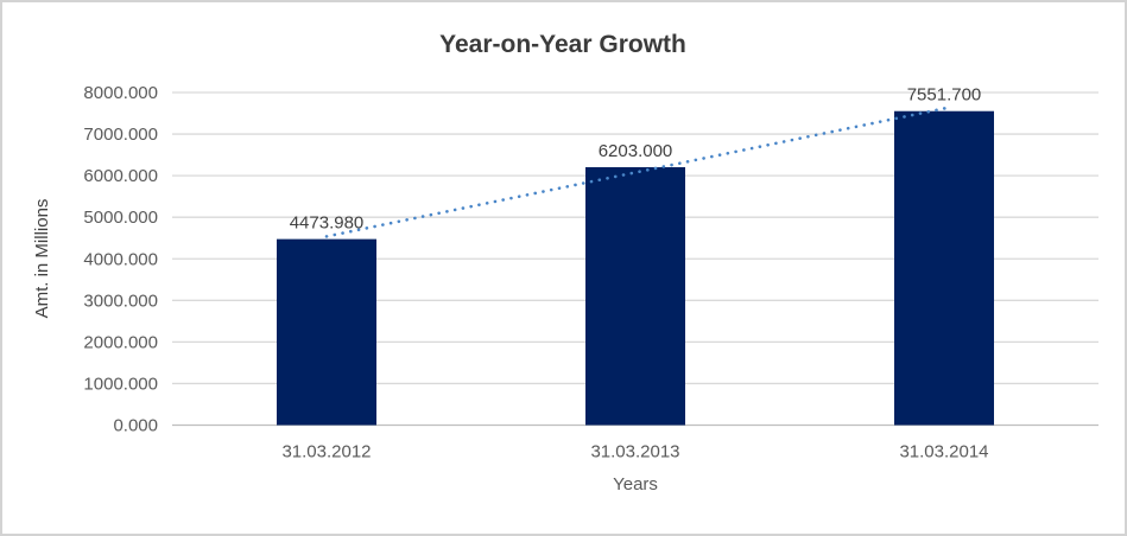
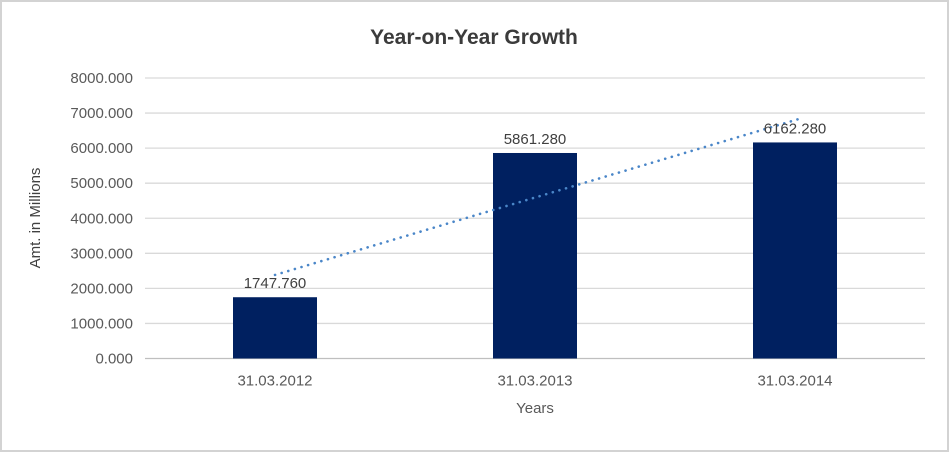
31.03.2012: 4473.980 -> 1747.760
31.03.2013: 6203.000 -> 5861.280
31.03.2014: 7551.700 -> 6162.280
